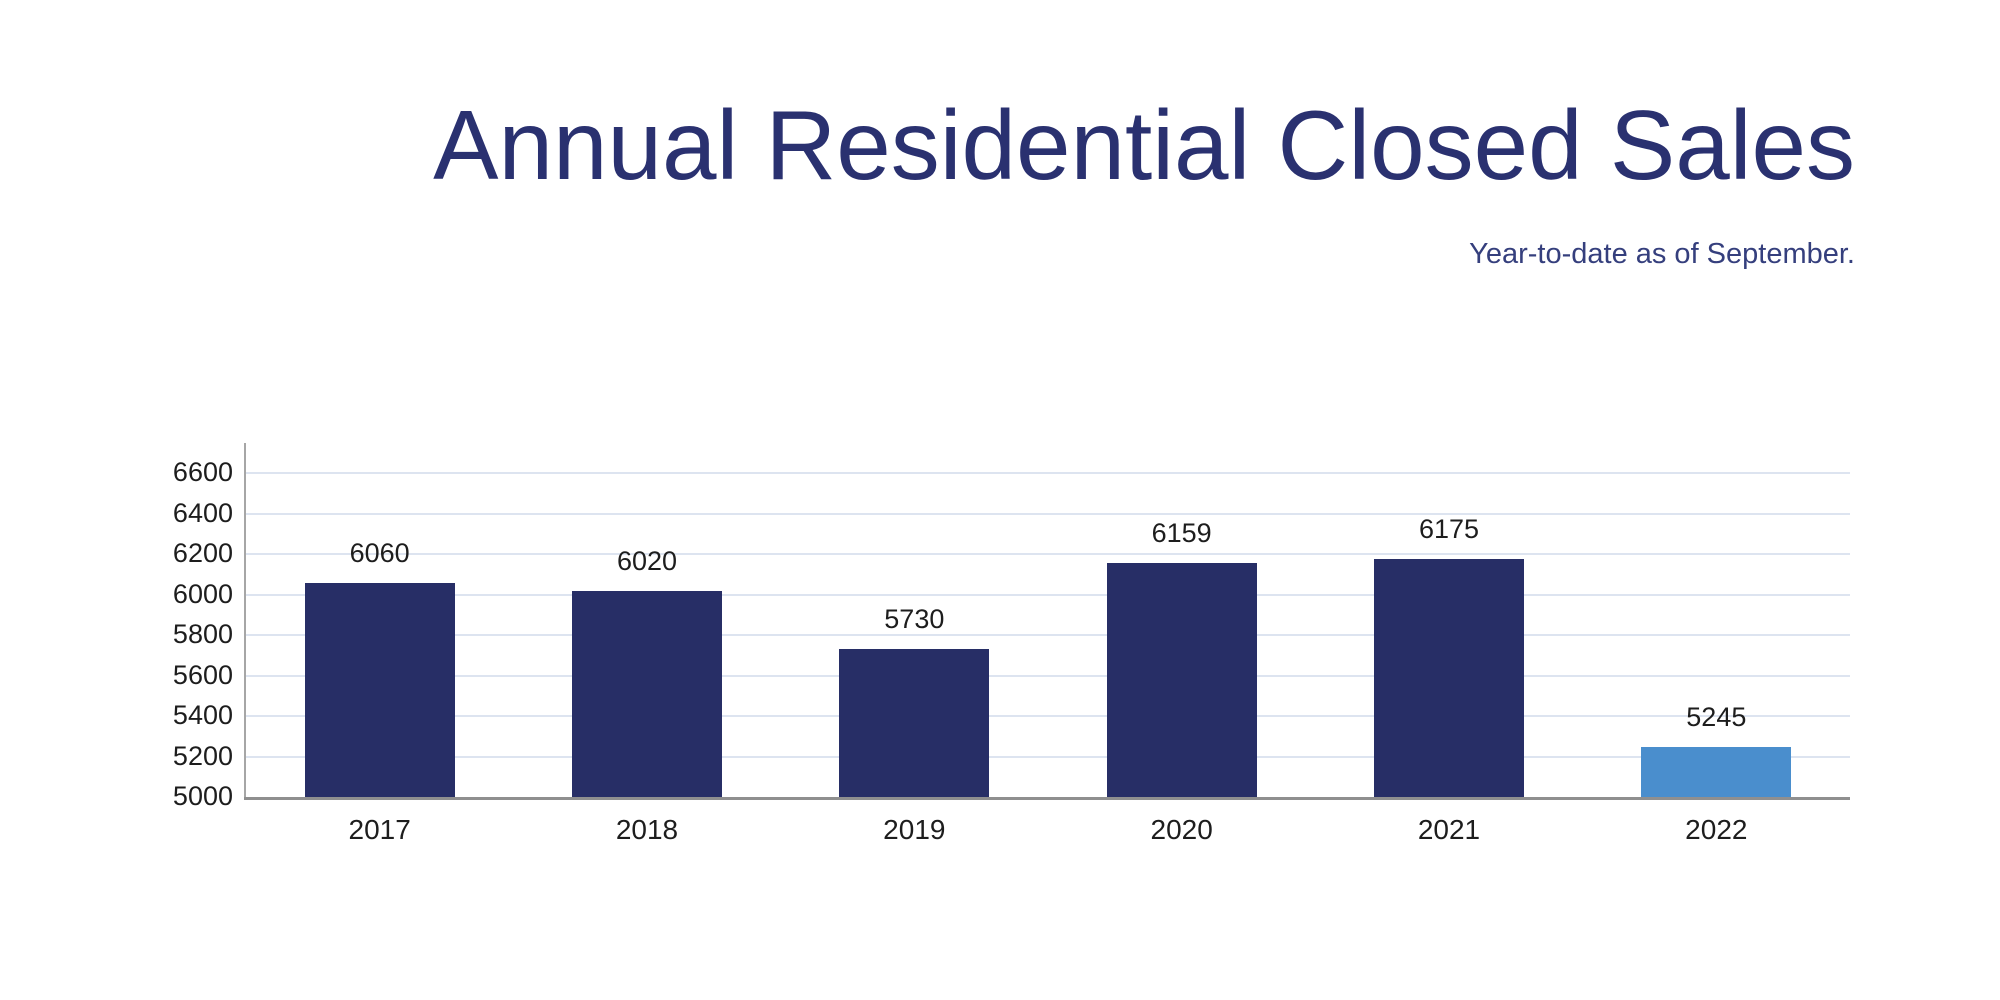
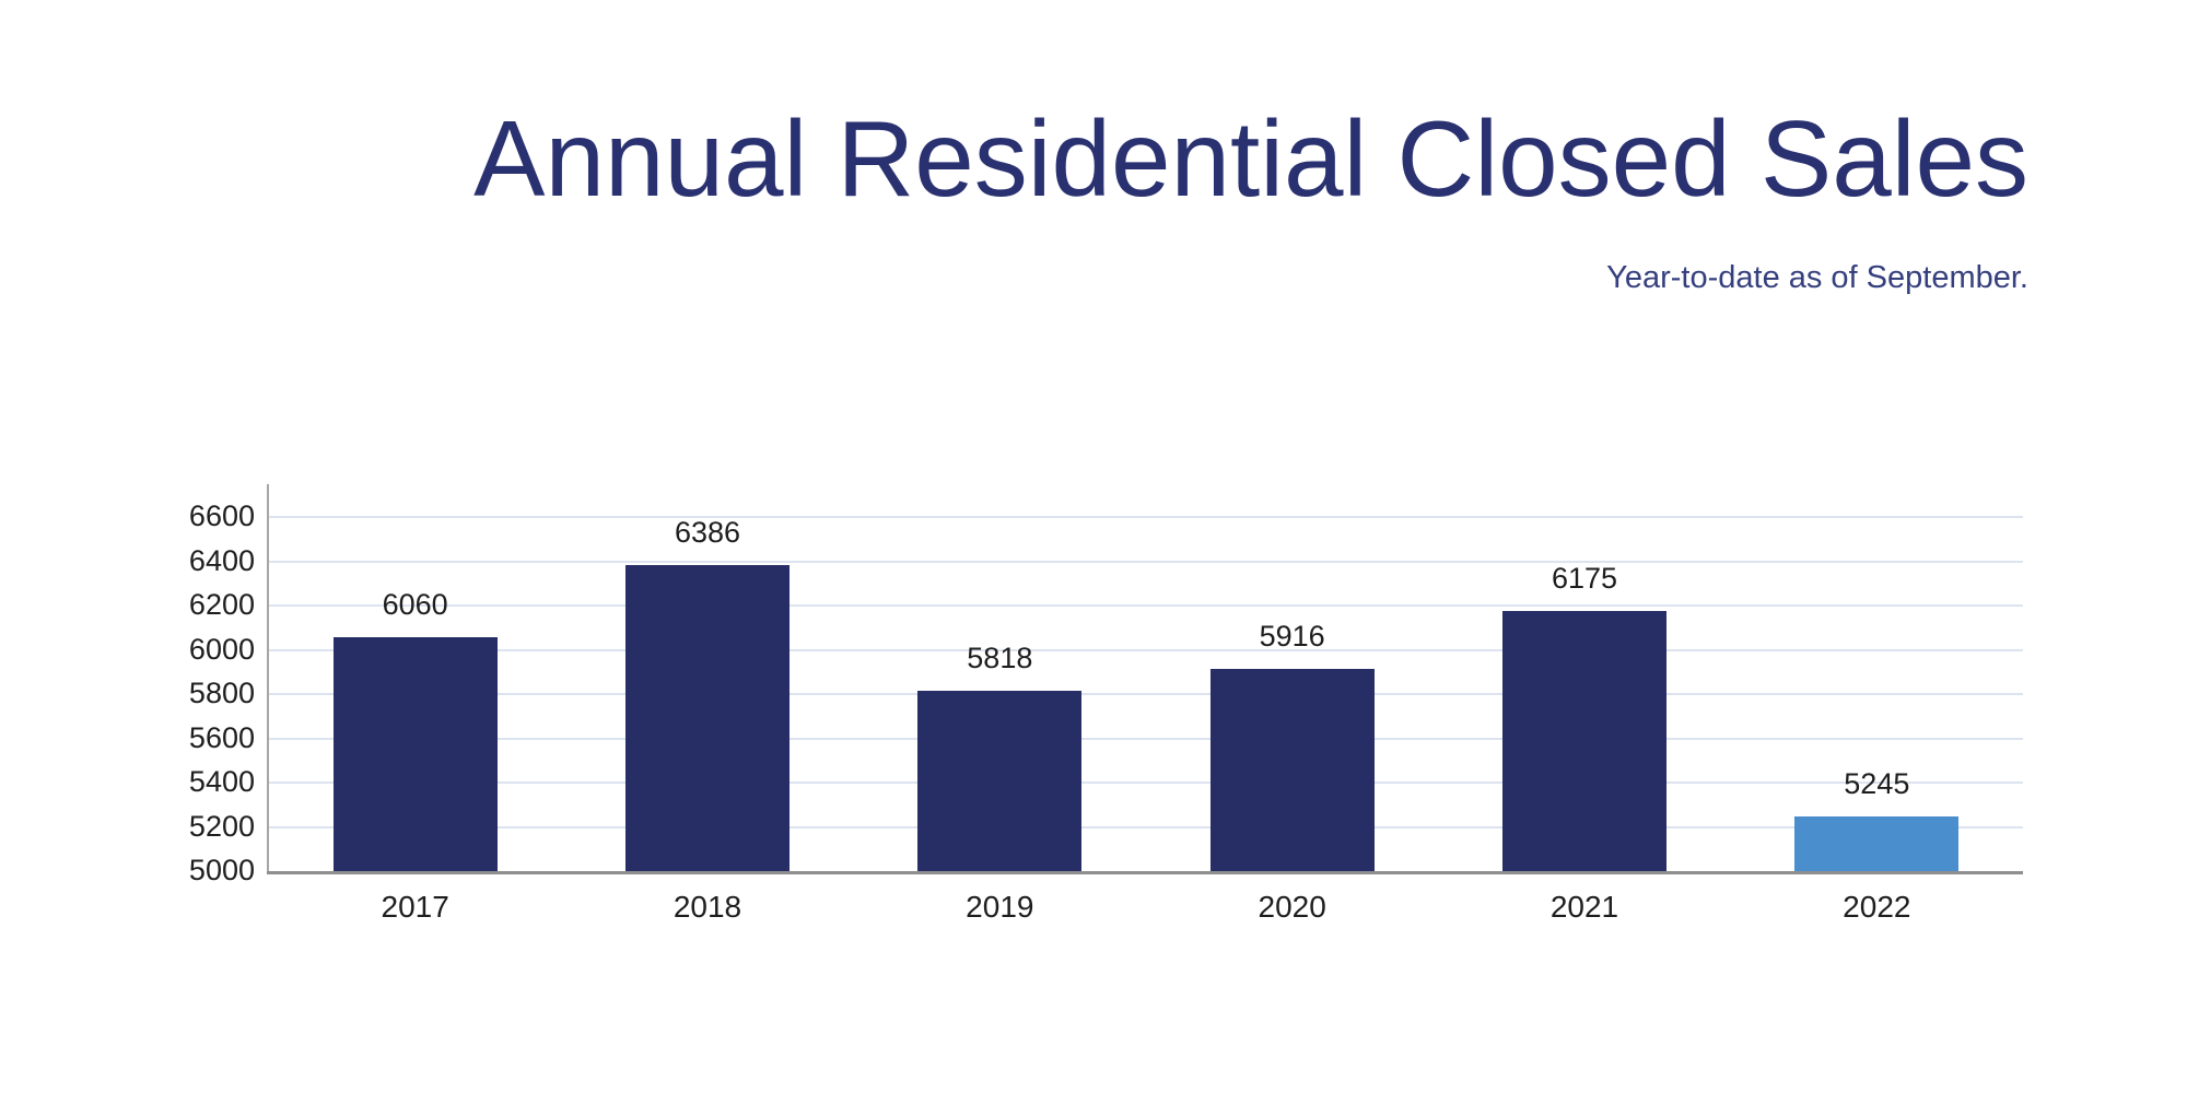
2018: 6020 -> 6386
2019: 5730 -> 5818
2020: 6159 -> 5916
